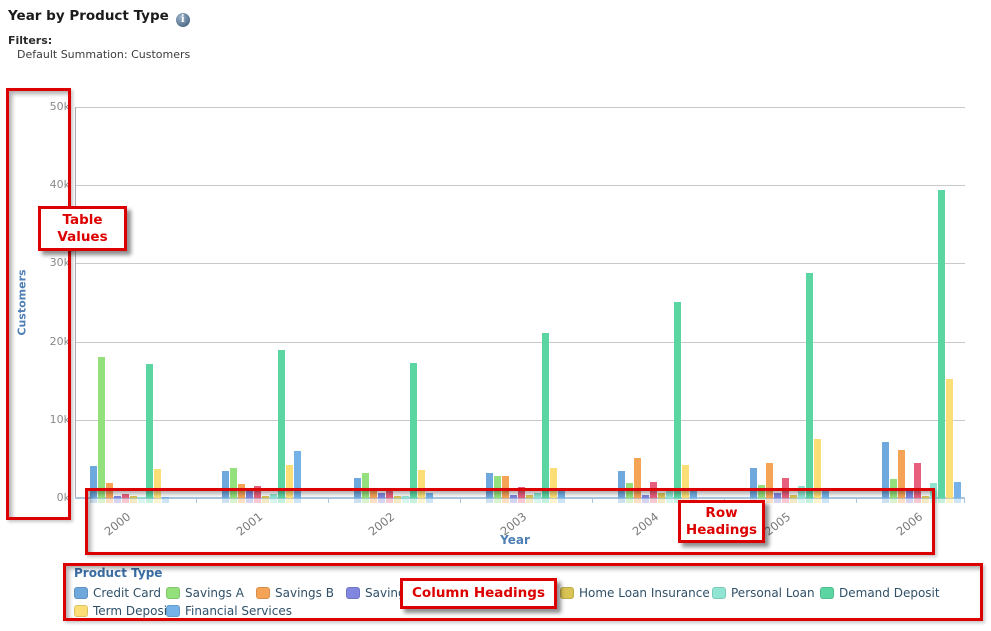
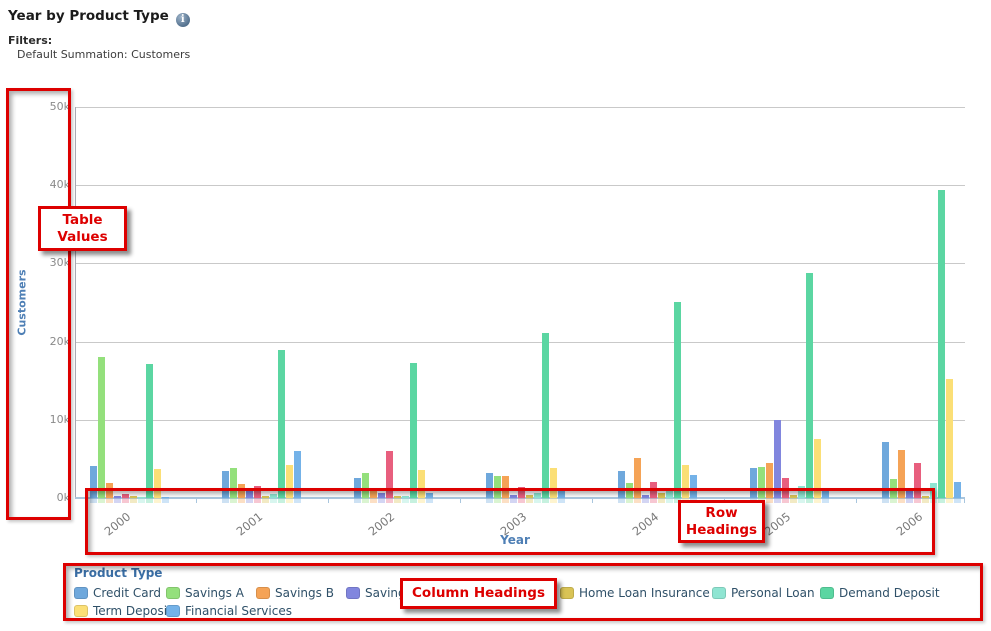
Home Loan/2002: 1k -> 6k
Financial Services/2004: 1k -> 3k
Savings A/2005: 2k -> 4k
Savings C/2005: 1k -> 10k
